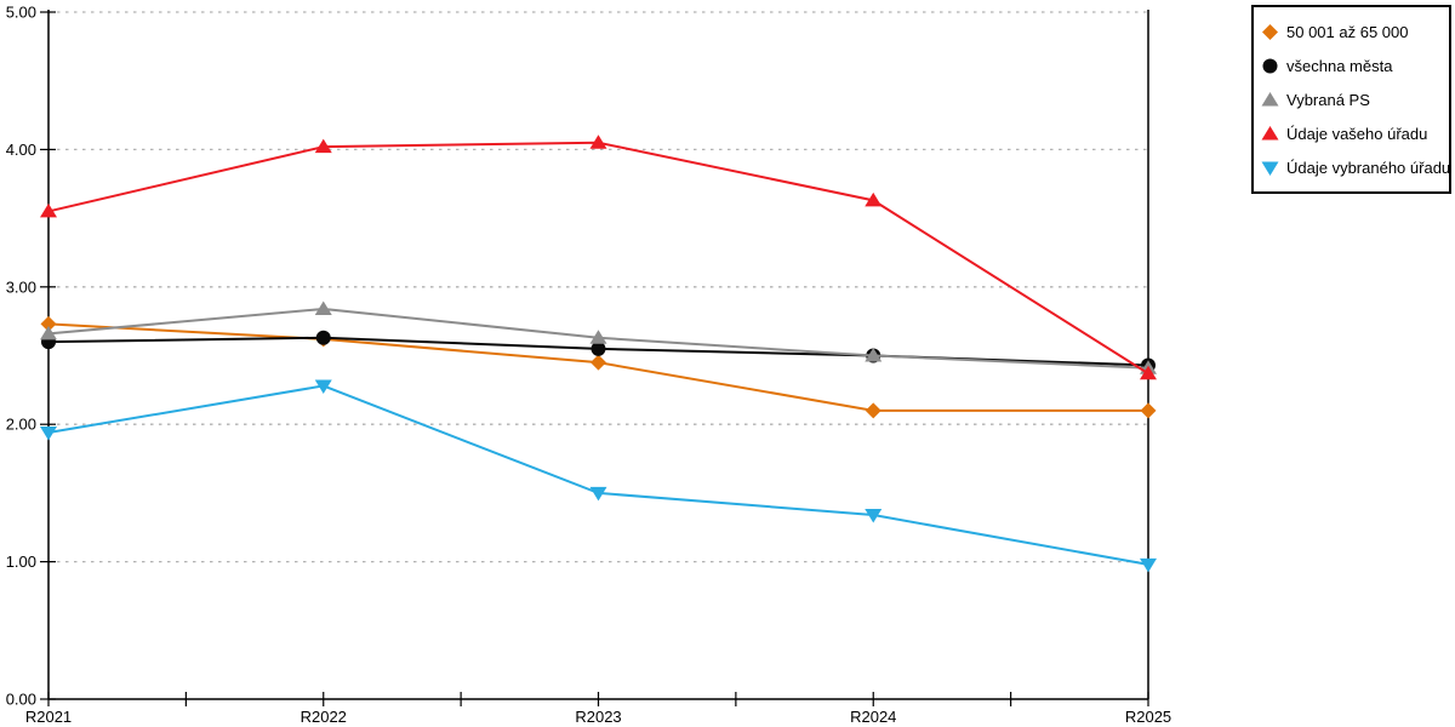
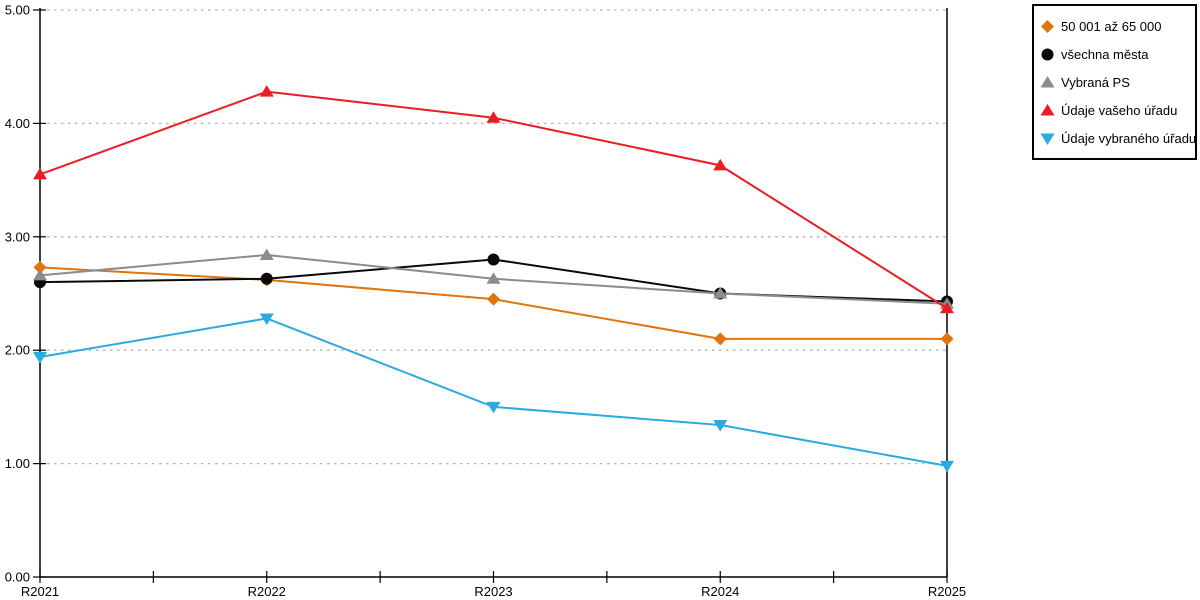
Údaje vašeho úřadu/R2022: 4.02 -> 4.28
všechna města/R2023: 2.55 -> 2.80
